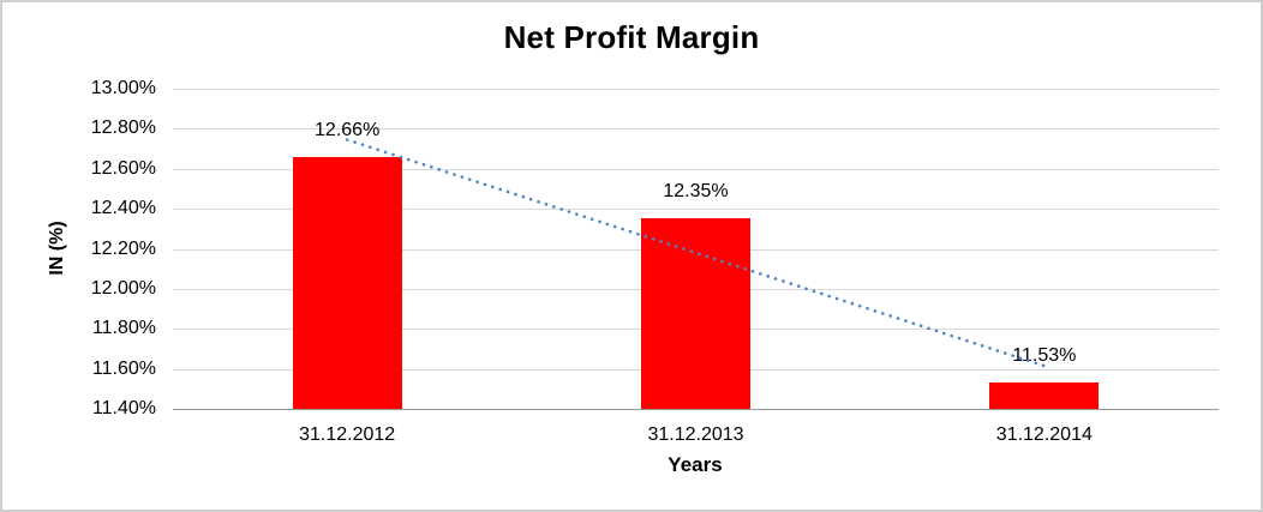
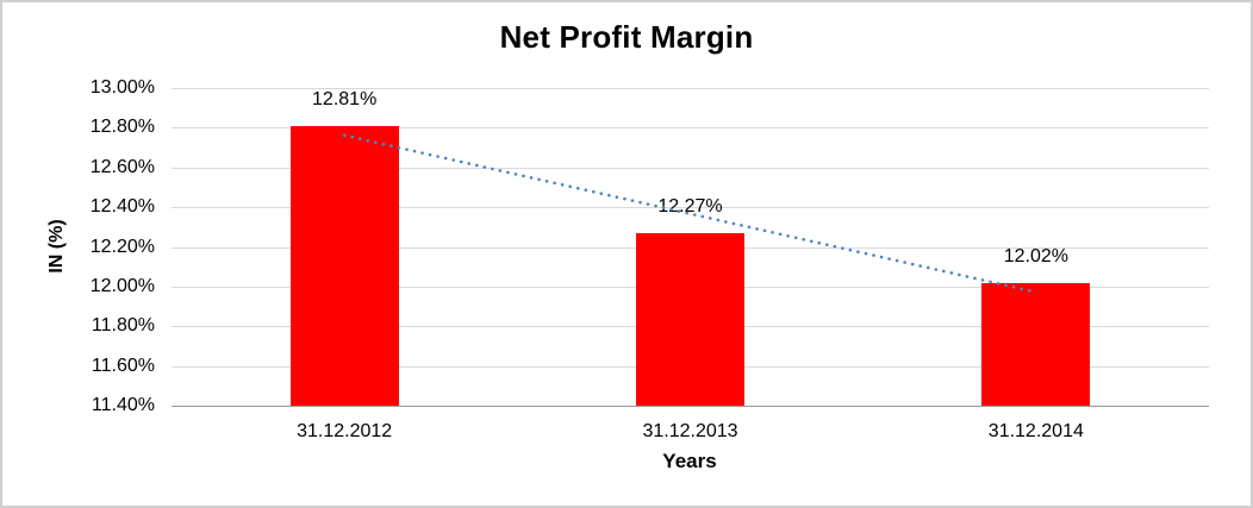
31.12.2012: 12.66% -> 12.81%
31.12.2013: 12.35% -> 12.27%
31.12.2014: 11.53% -> 12.02%
